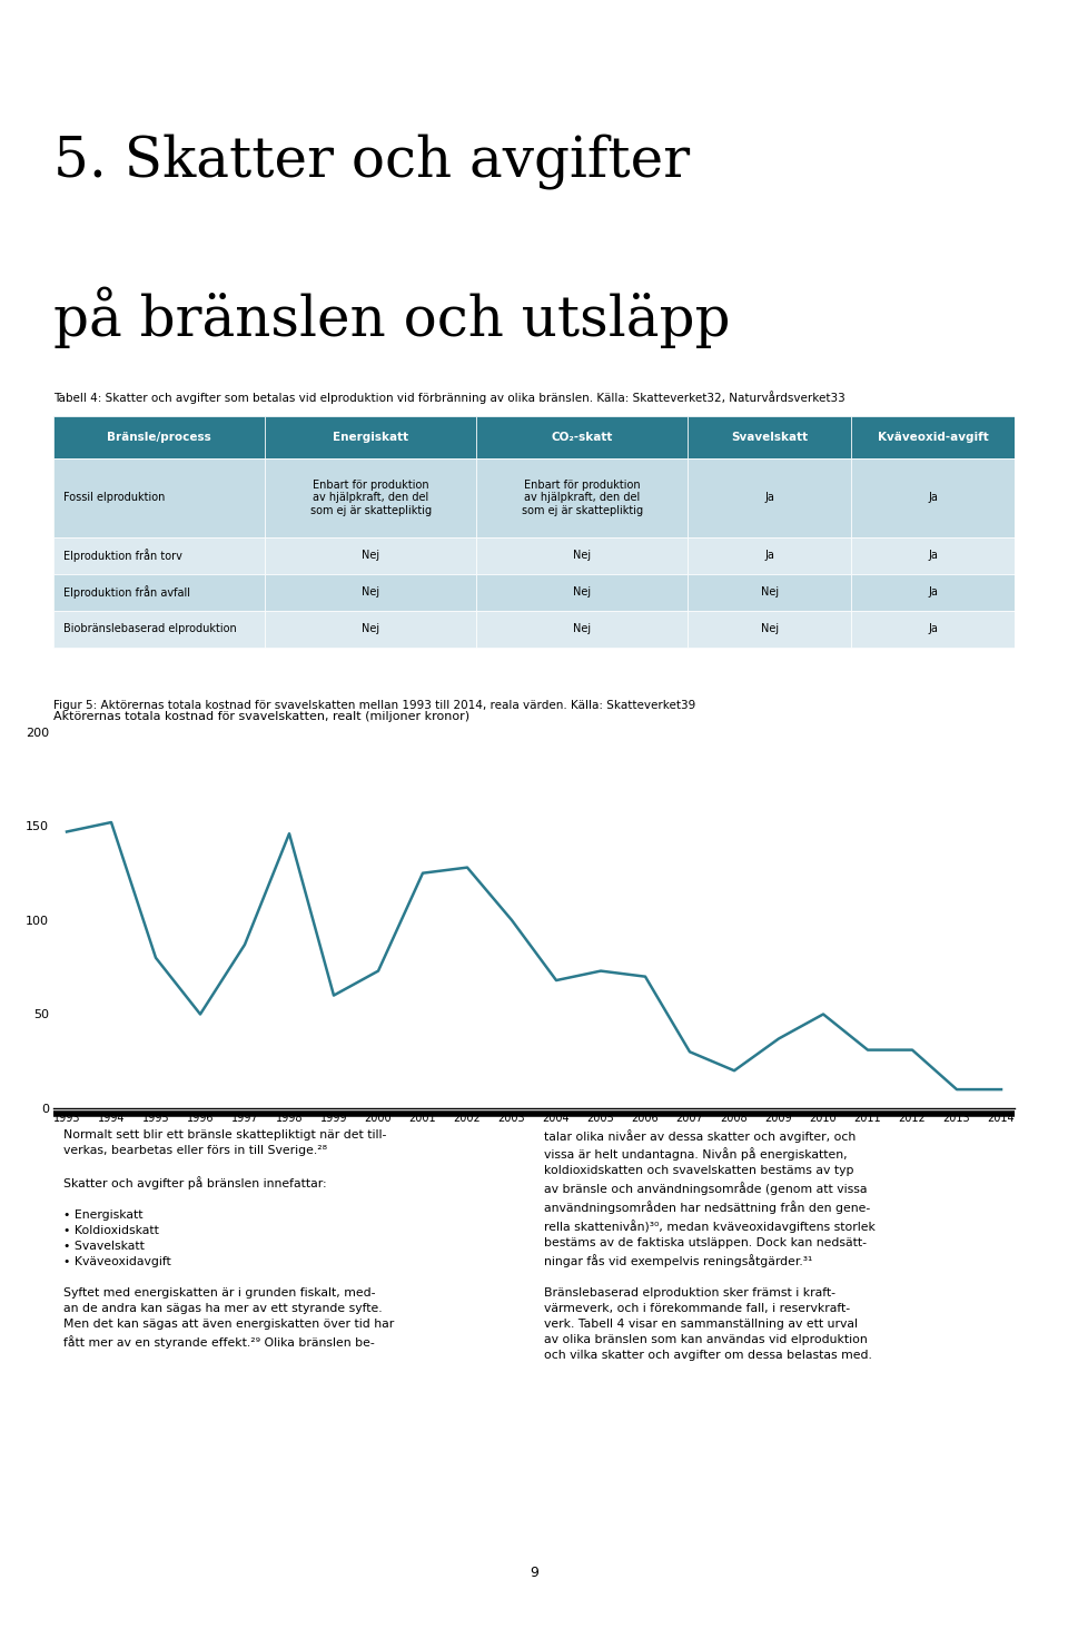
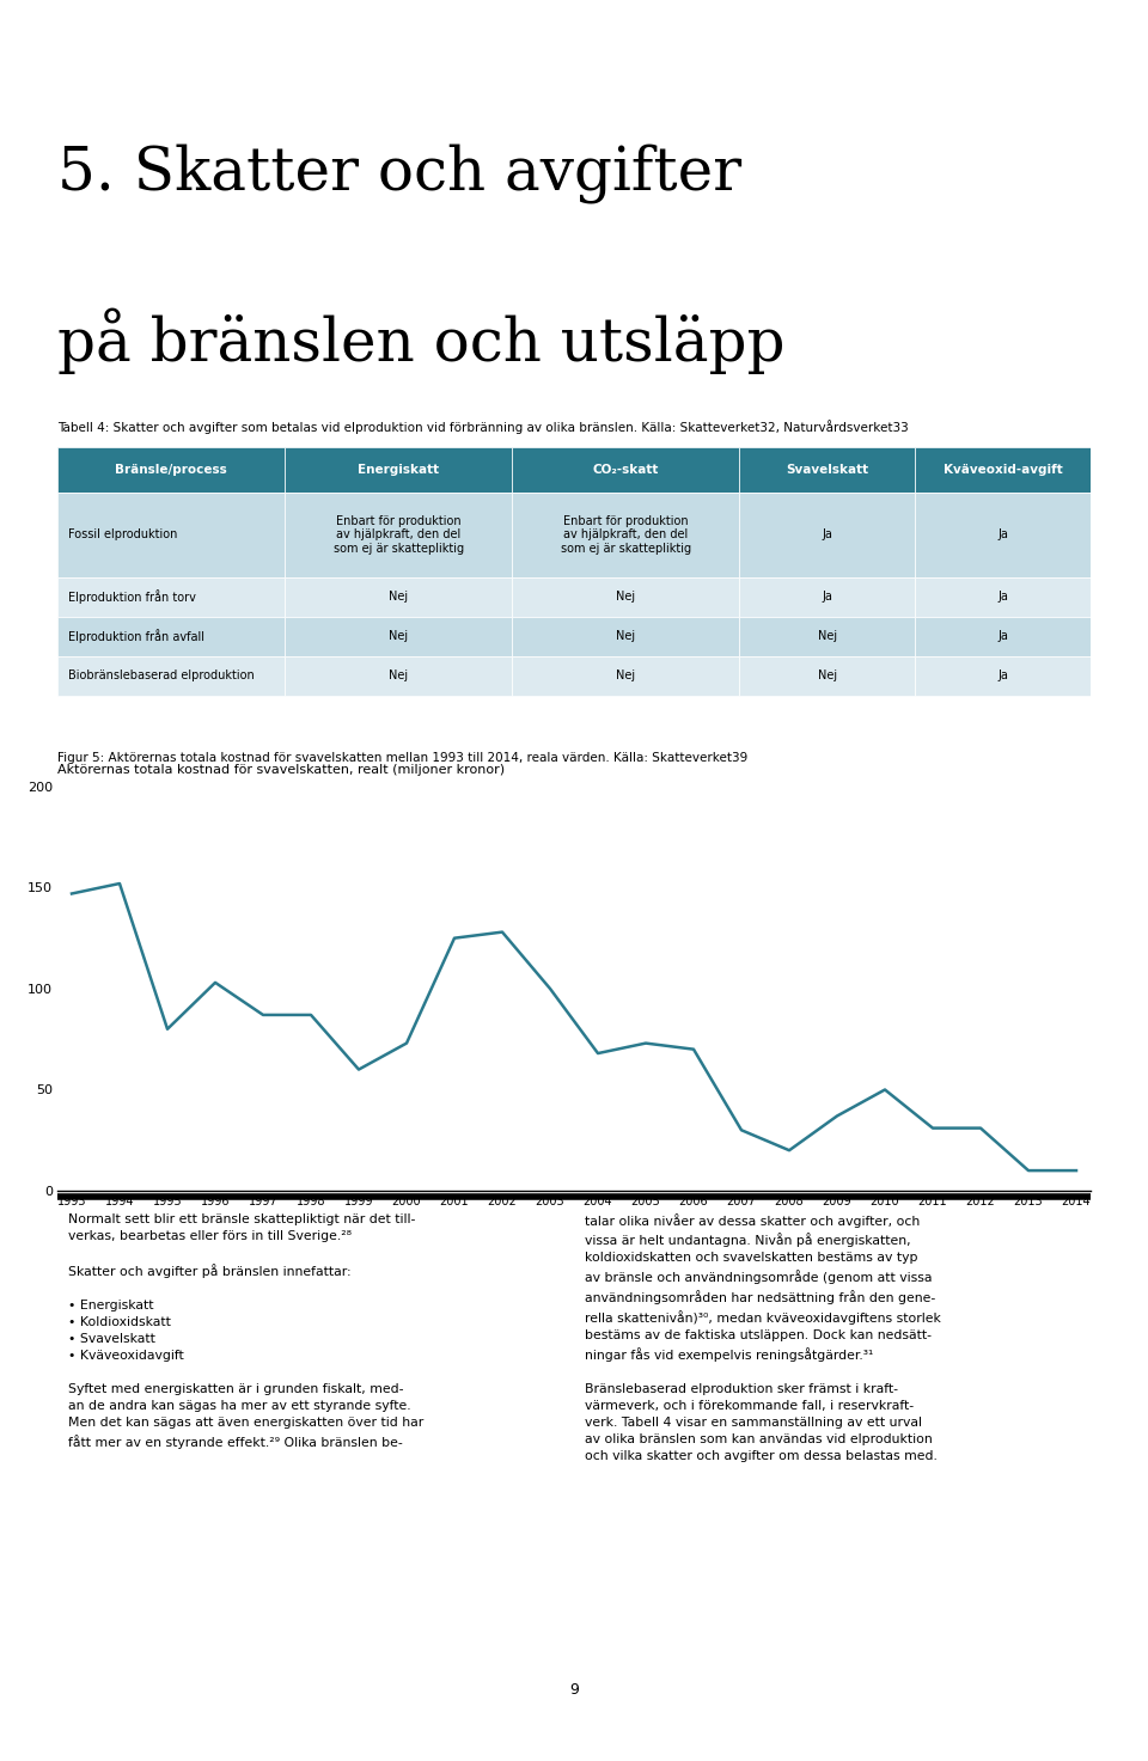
1996: 50 -> 103
1998: 146 -> 87
